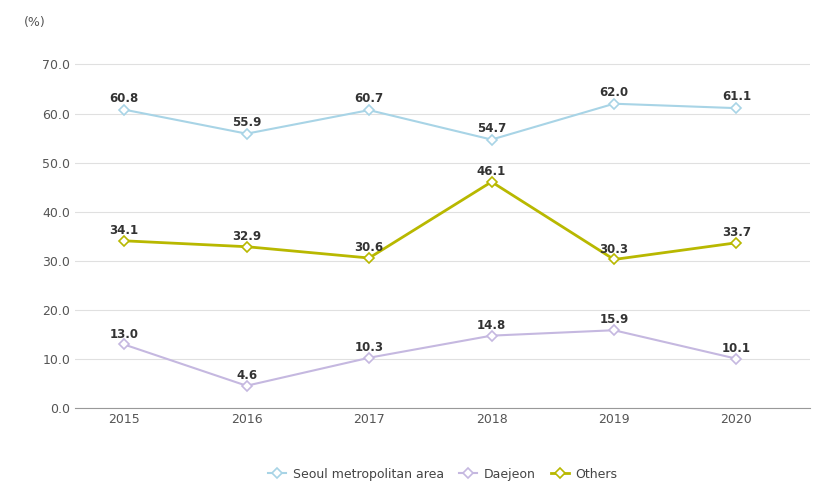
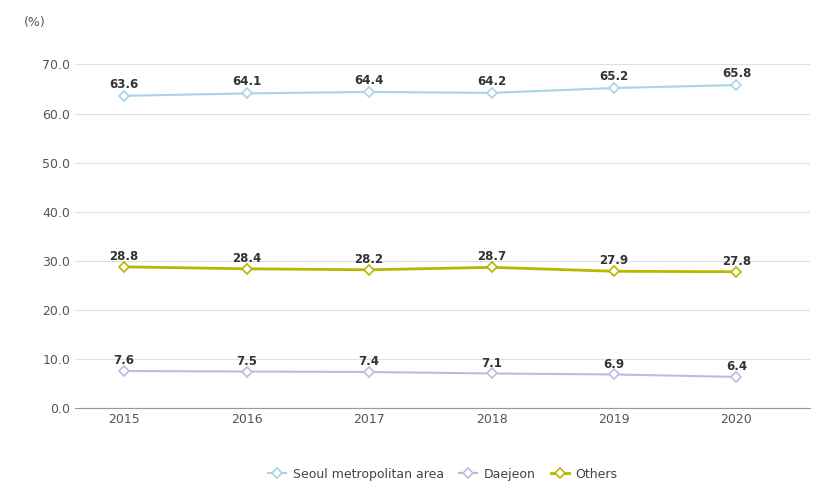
Seoul metropolitan area/2015: 60.8 -> 63.6
Daejeon/2015: 13.0 -> 7.6
Others/2015: 34.1 -> 28.8
Seoul metropolitan area/2016: 55.9 -> 64.1
Daejeon/2016: 4.6 -> 7.5
Others/2016: 32.9 -> 28.4
Seoul metropolitan area/2017: 60.7 -> 64.4
Daejeon/2017: 10.3 -> 7.4
Others/2017: 30.6 -> 28.2
Seoul metropolitan area/2018: 54.7 -> 64.2
Daejeon/2018: 14.8 -> 7.1
Others/2018: 46.1 -> 28.7
Seoul metropolitan area/2019: 62.0 -> 65.2
Daejeon/2019: 15.9 -> 6.9
Others/2019: 30.3 -> 27.9
Seoul metropolitan area/2020: 61.1 -> 65.8
Daejeon/2020: 10.1 -> 6.4
Others/2020: 33.7 -> 27.8
